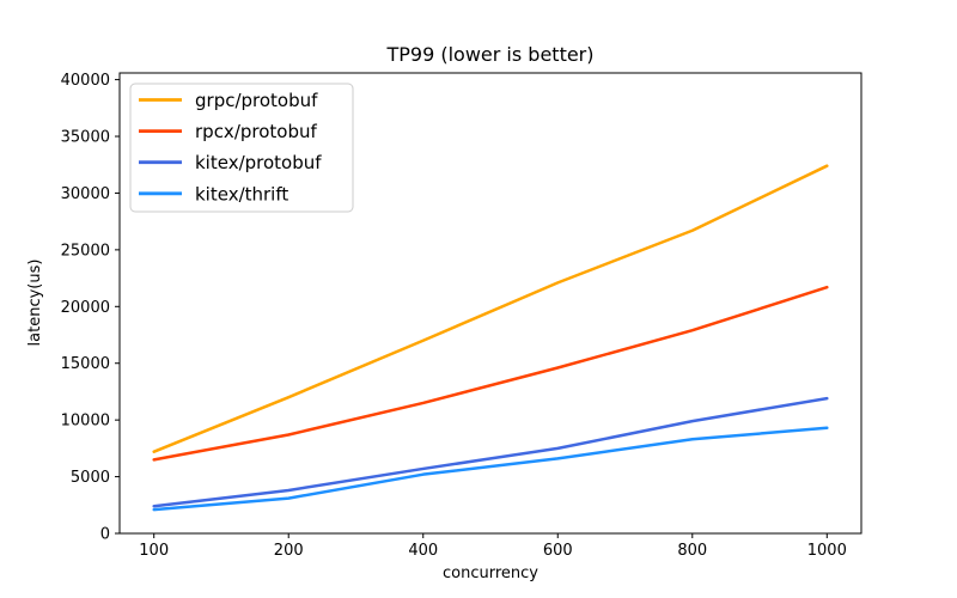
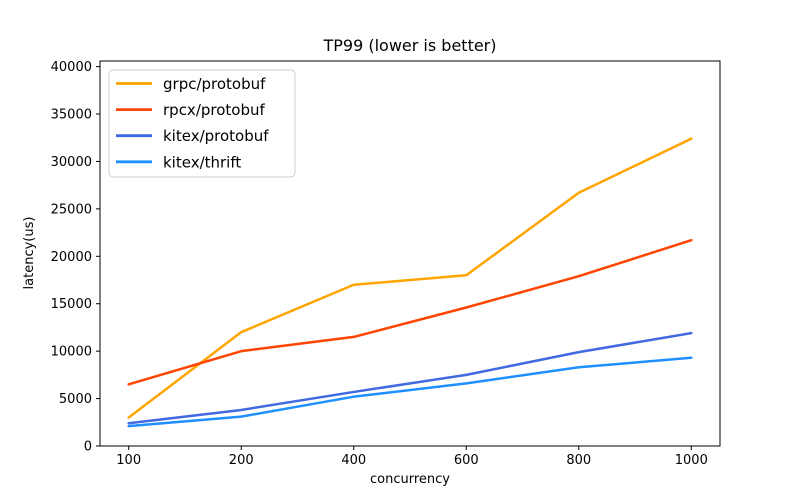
grpc/protobuf/100: 7000 -> 3000
rpcx/protobuf/200: 9000 -> 10000
grpc/protobuf/600: 22000 -> 18000
